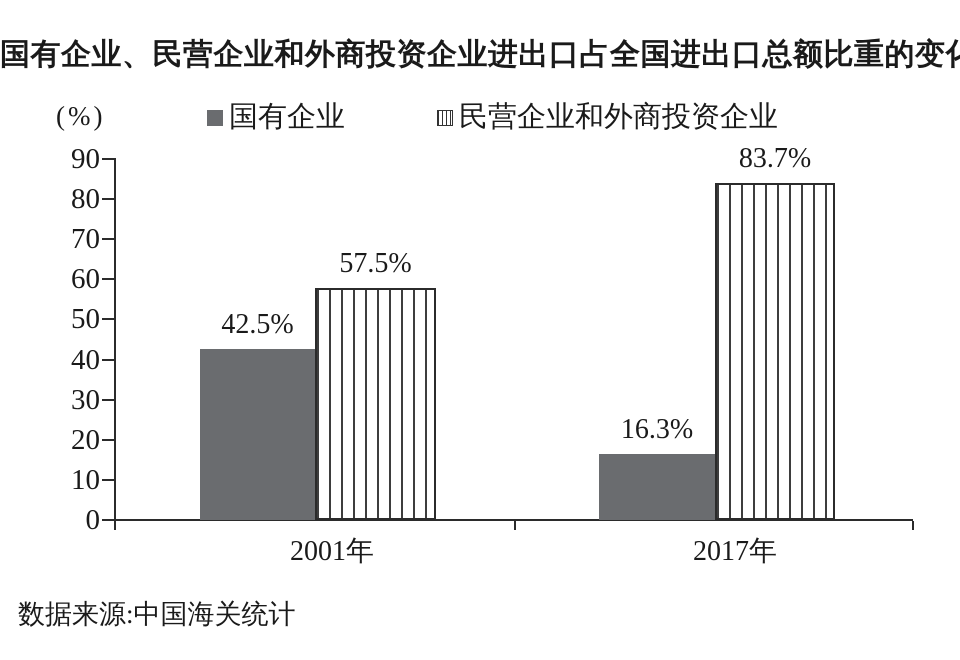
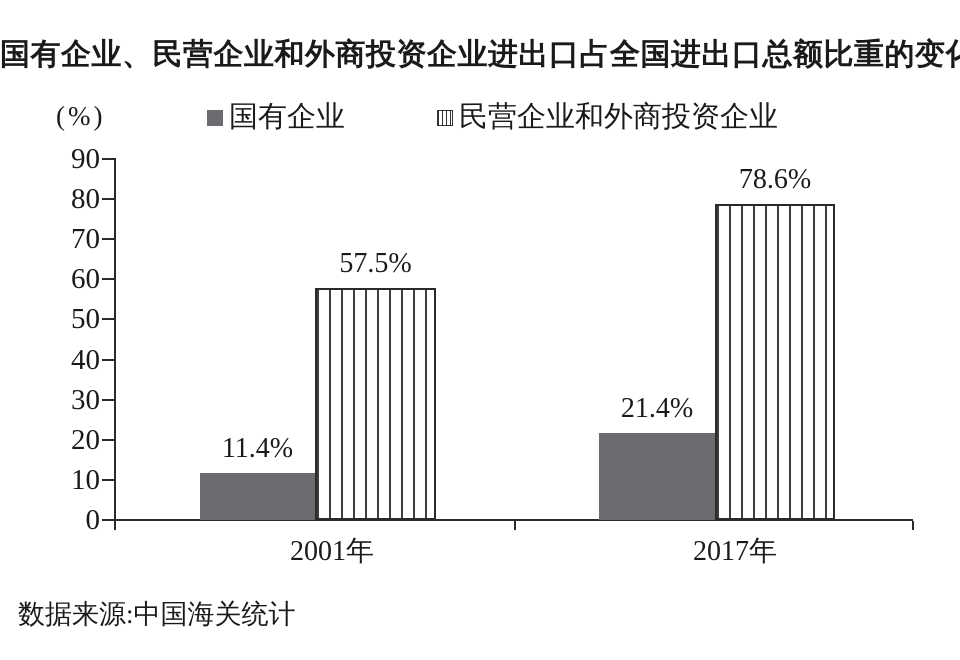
国有企业/2001年: 42.5% -> 11.4%
国有企业/2017年: 16.3% -> 21.4%
民营企业和外商投资企业/2017年: 83.7% -> 78.6%
